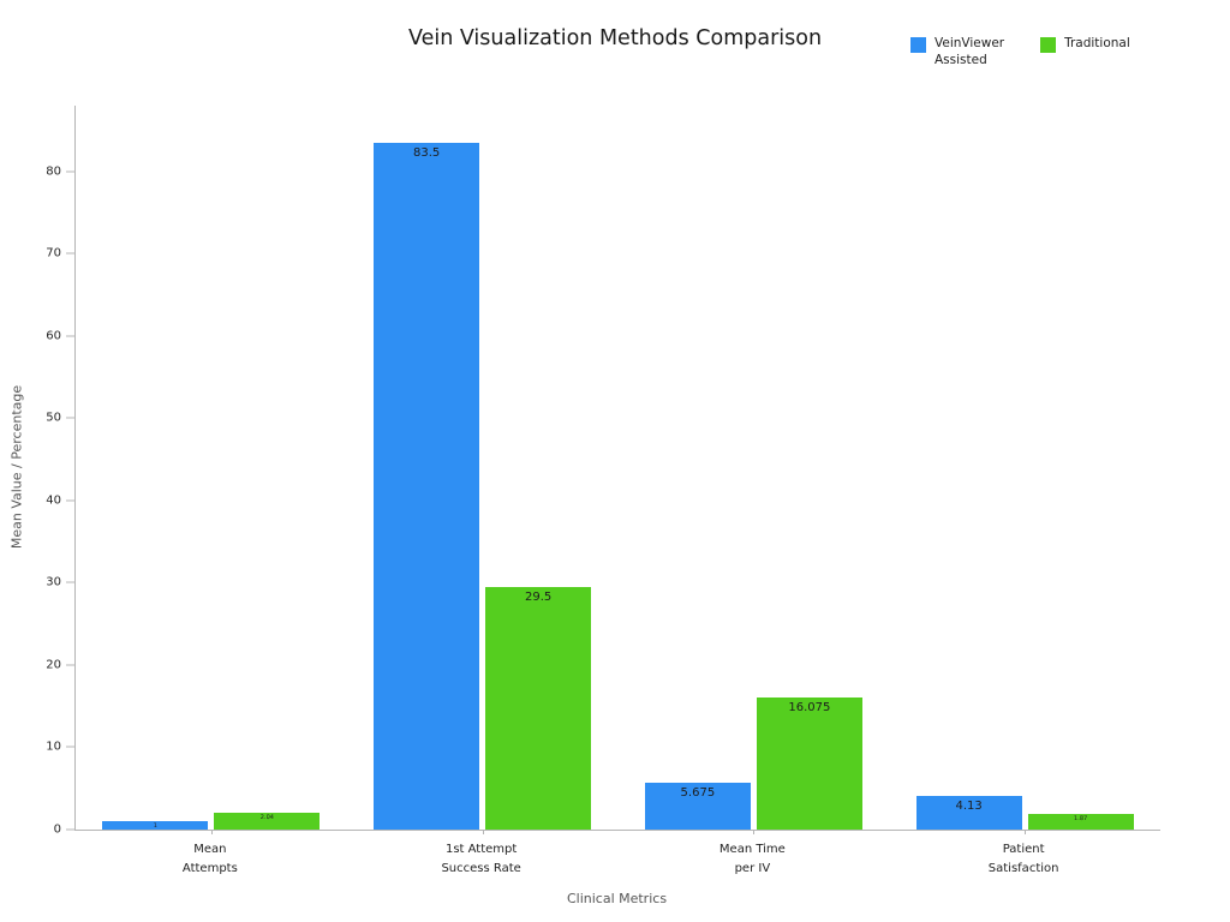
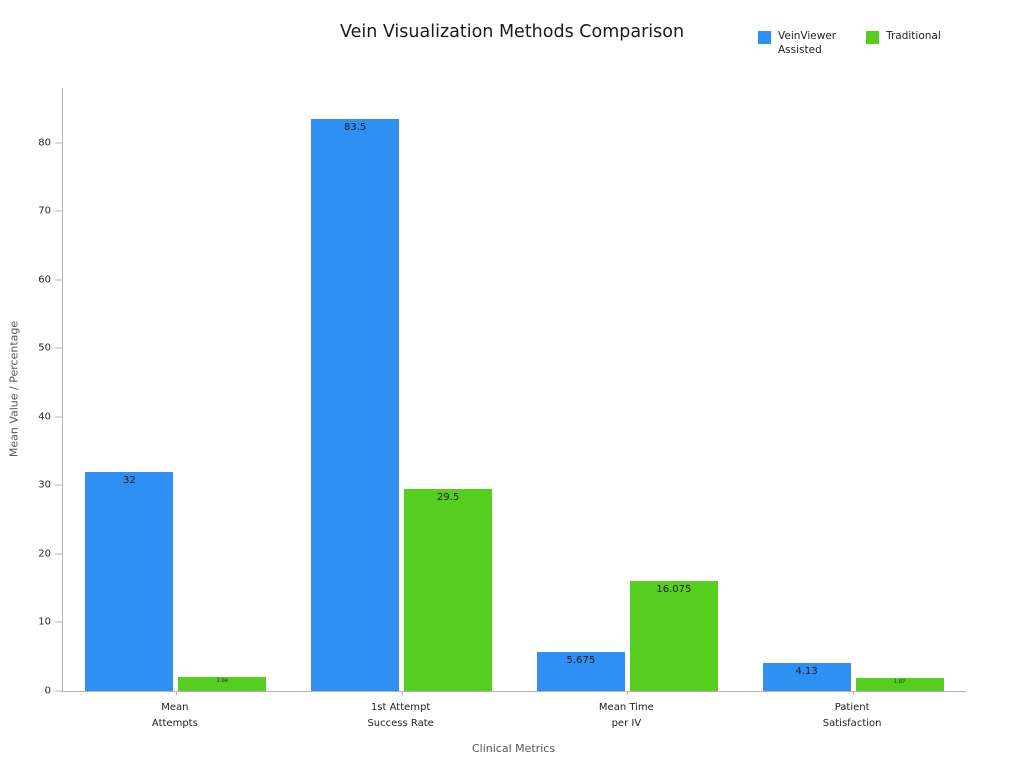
VeinViewer Assisted/Mean Attempts: 1 -> 32
